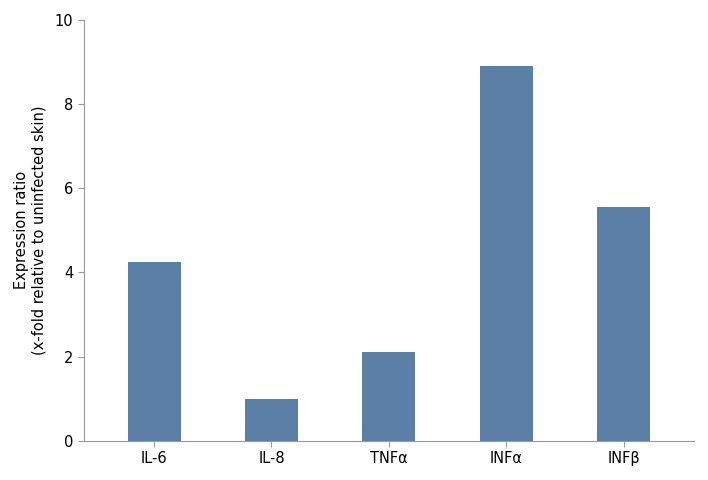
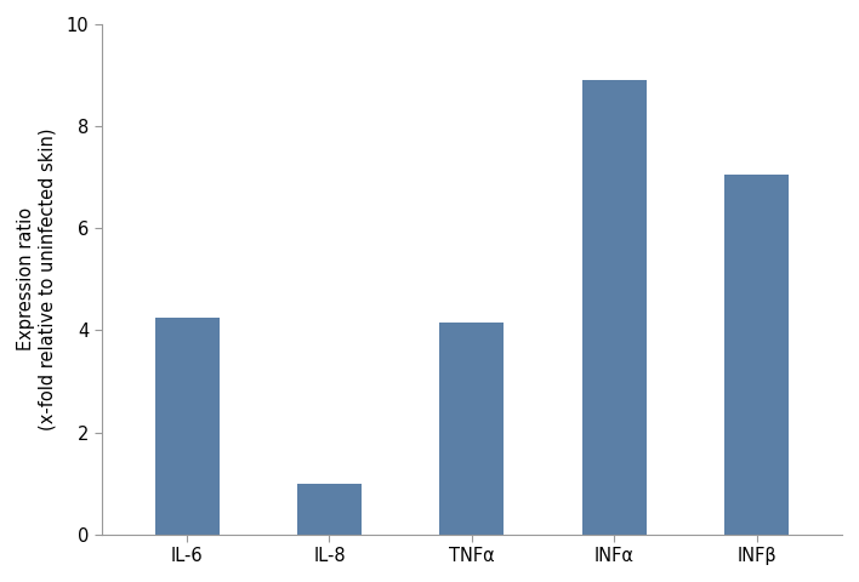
TNFα: 2.10 -> 4.15
INFβ: 5.55 -> 7.05
